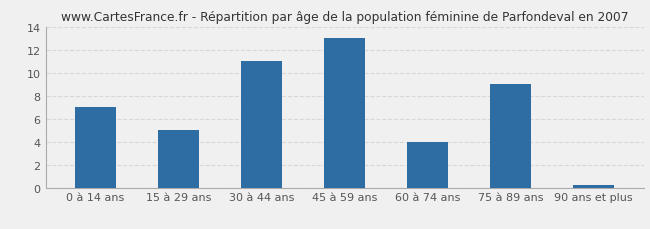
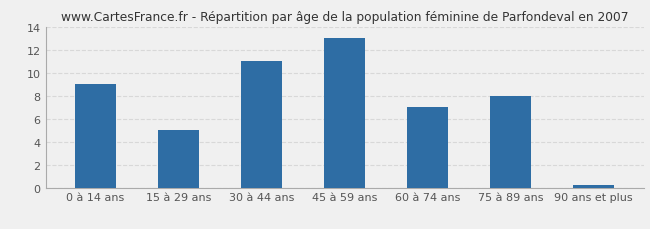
0 à 14 ans: 7.0 -> 9.0
60 à 74 ans: 4.0 -> 7.0
75 à 89 ans: 9.0 -> 8.0
